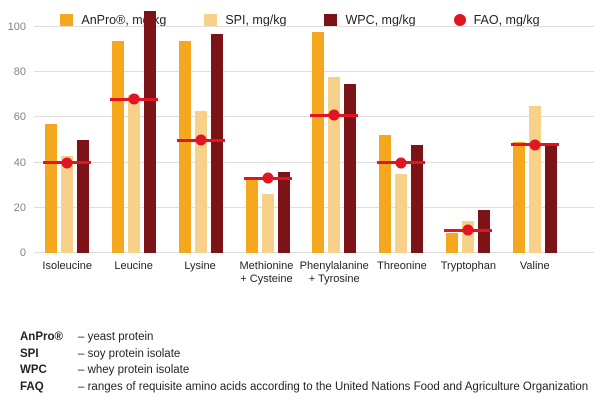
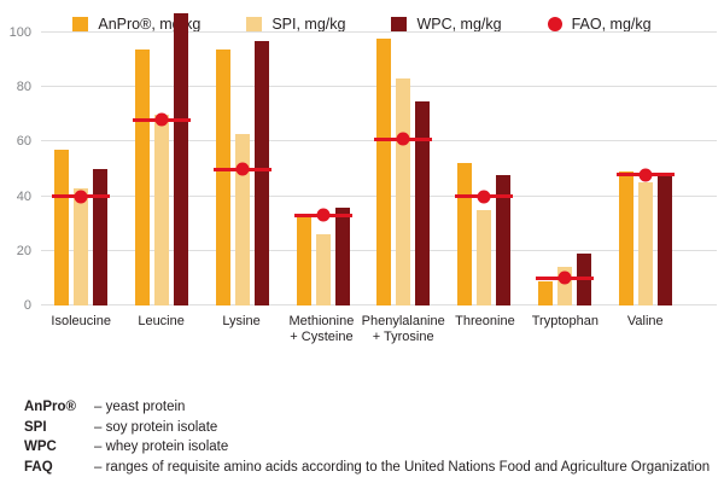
SPI, mg/kg/Phenylalanine + Tyrosine: 78 -> 83
SPI, mg/kg/Valine: 65 -> 45
